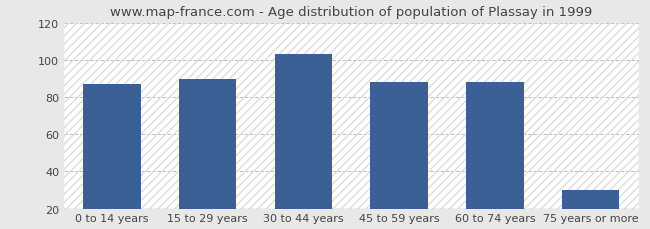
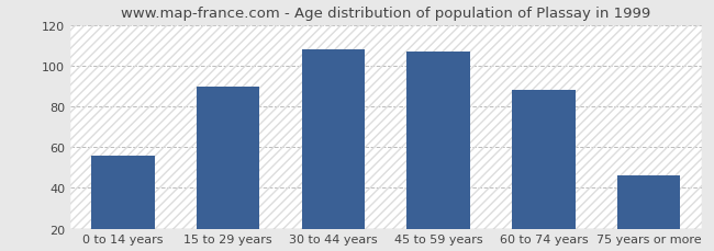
0 to 14 years: 87 -> 56
30 to 44 years: 103 -> 108
45 to 59 years: 88 -> 107
75 years or more: 30 -> 46
